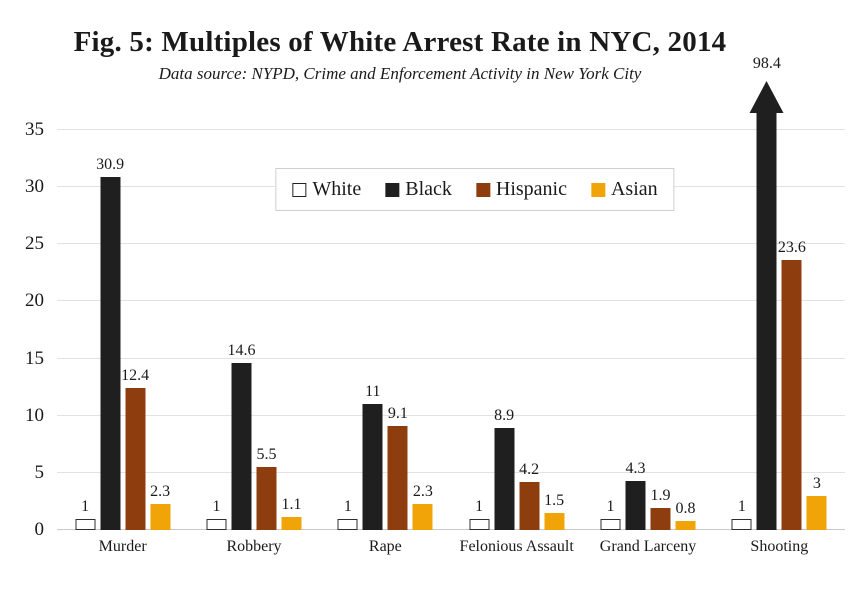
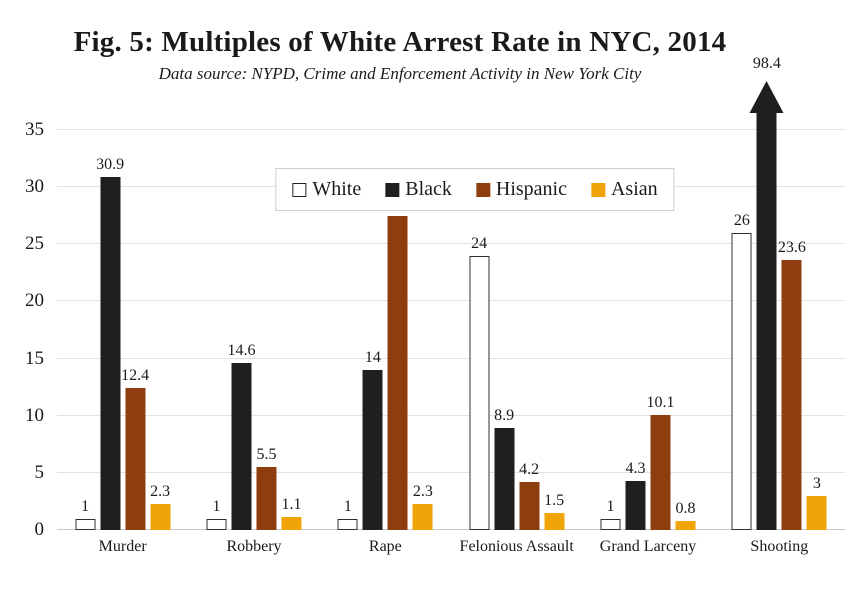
Black/Rape: 11 -> 14
Hispanic/Rape: 9.1 -> 27.5
White/Felonious Assault: 1 -> 24
Hispanic/Grand Larceny: 1.9 -> 10.1
White/Shooting: 1 -> 26
